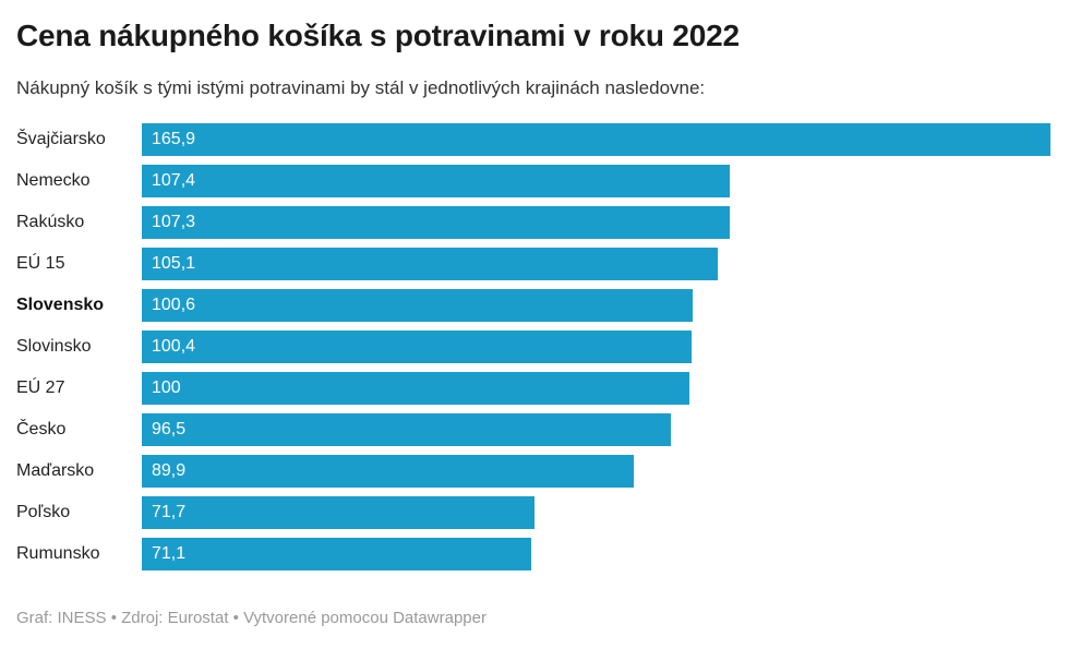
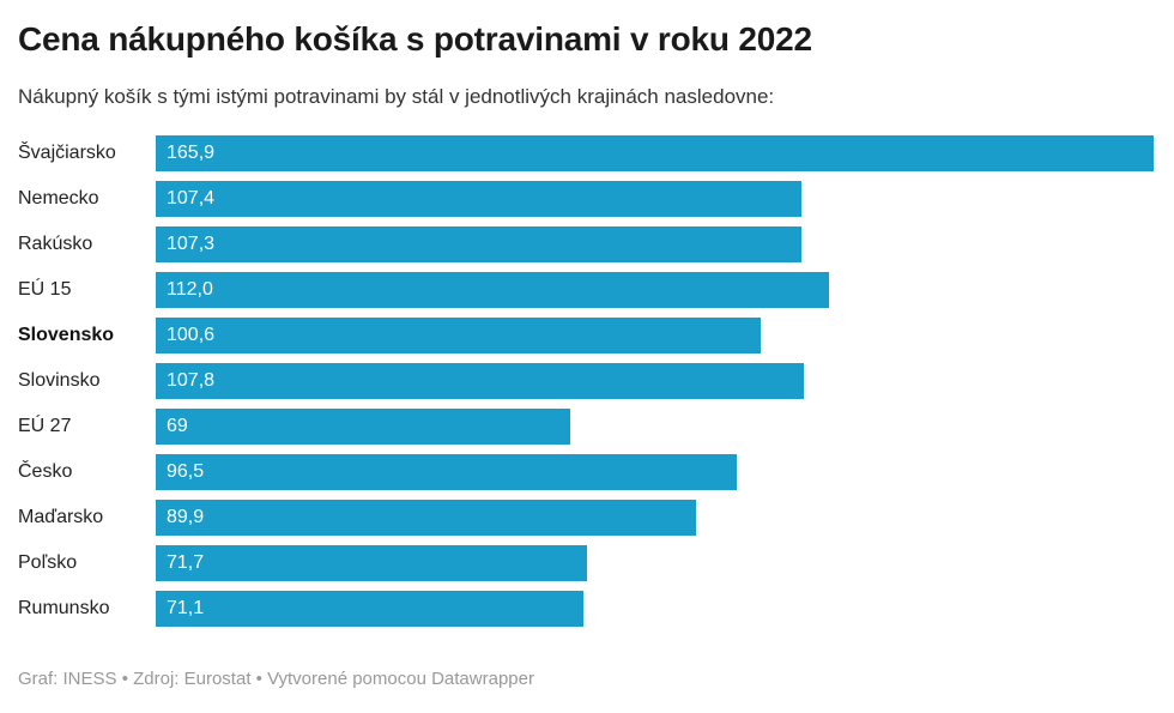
EÚ 15: 105,1 -> 112,0
Slovinsko: 100,4 -> 107,8
EÚ 27: 100 -> 69
